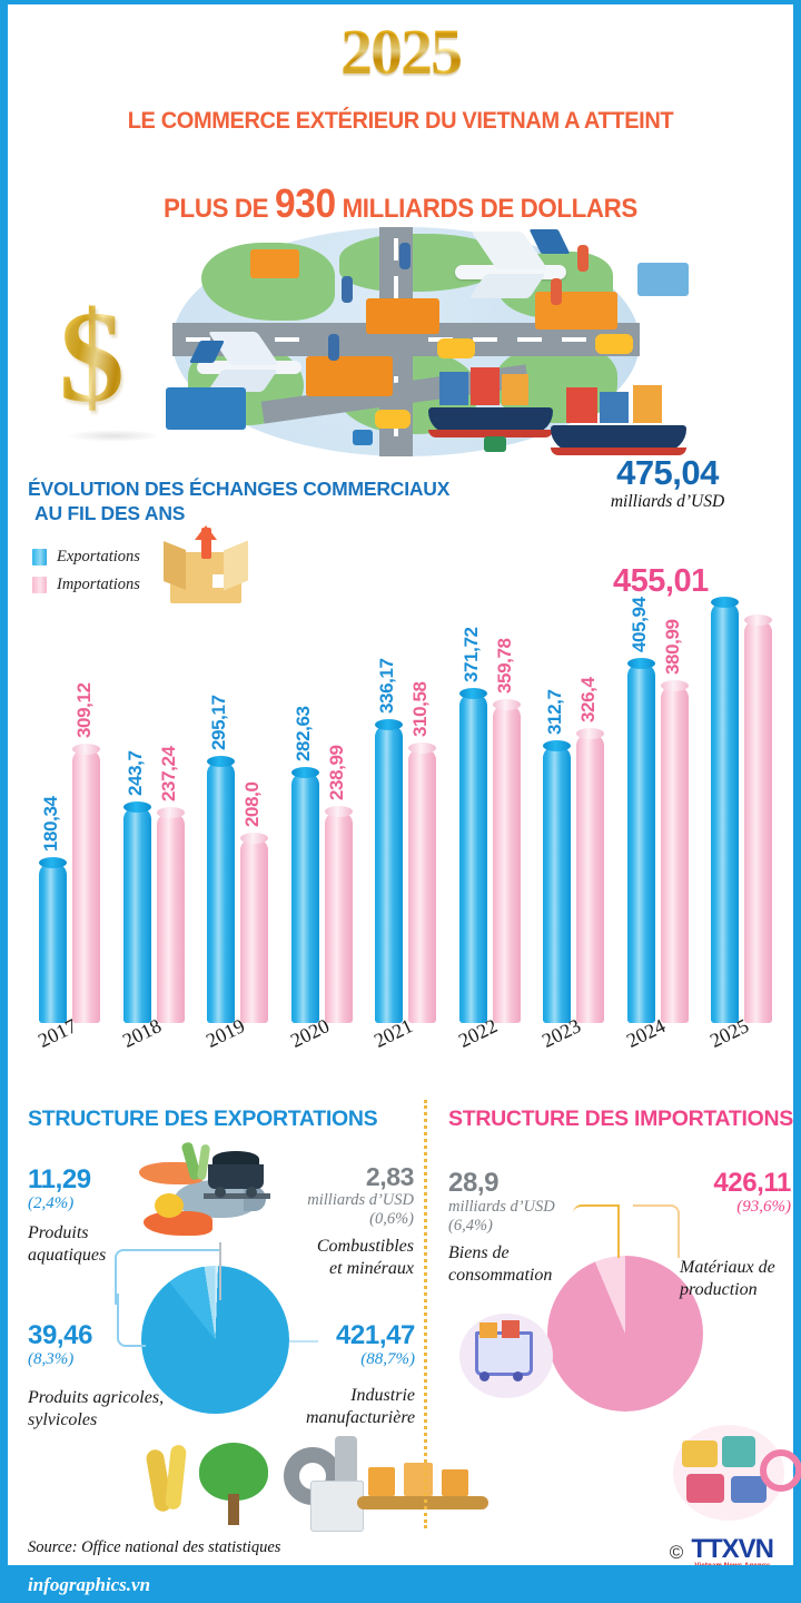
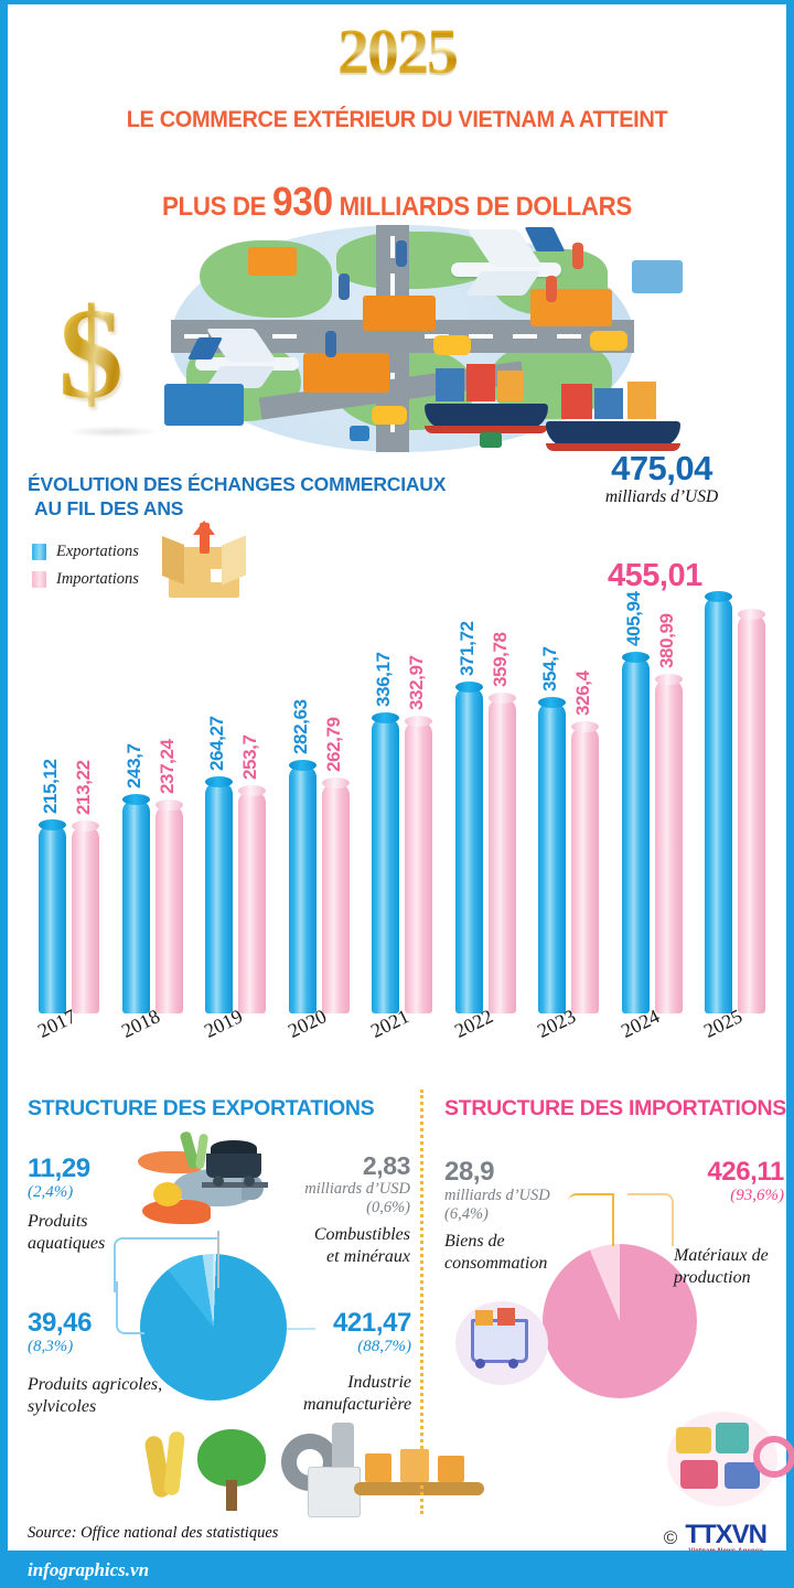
Exportations/2017: 180,34 -> 215,12
Importations/2017: 309,12 -> 213,22
Exportations/2019: 295,17 -> 264,27
Importations/2019: 208,0 -> 253,7
Importations/2020: 238,99 -> 262,79
Importations/2021: 310,58 -> 332,97
Exportations/2023: 312,7 -> 354,7
